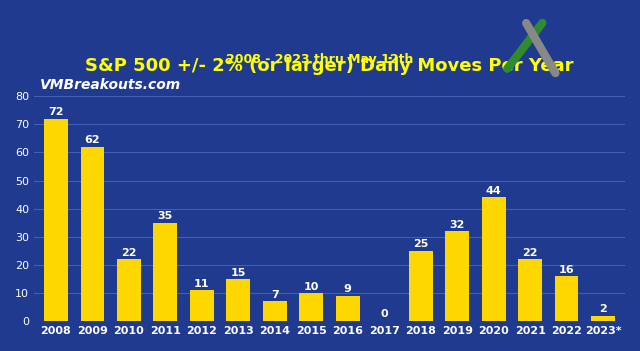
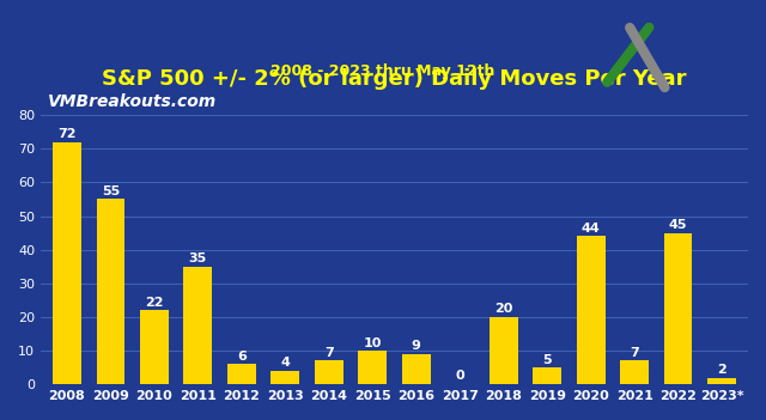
2009: 62 -> 55
2012: 11 -> 6
2013: 15 -> 4
2018: 25 -> 20
2019: 32 -> 5
2021: 22 -> 7
2022: 16 -> 45
